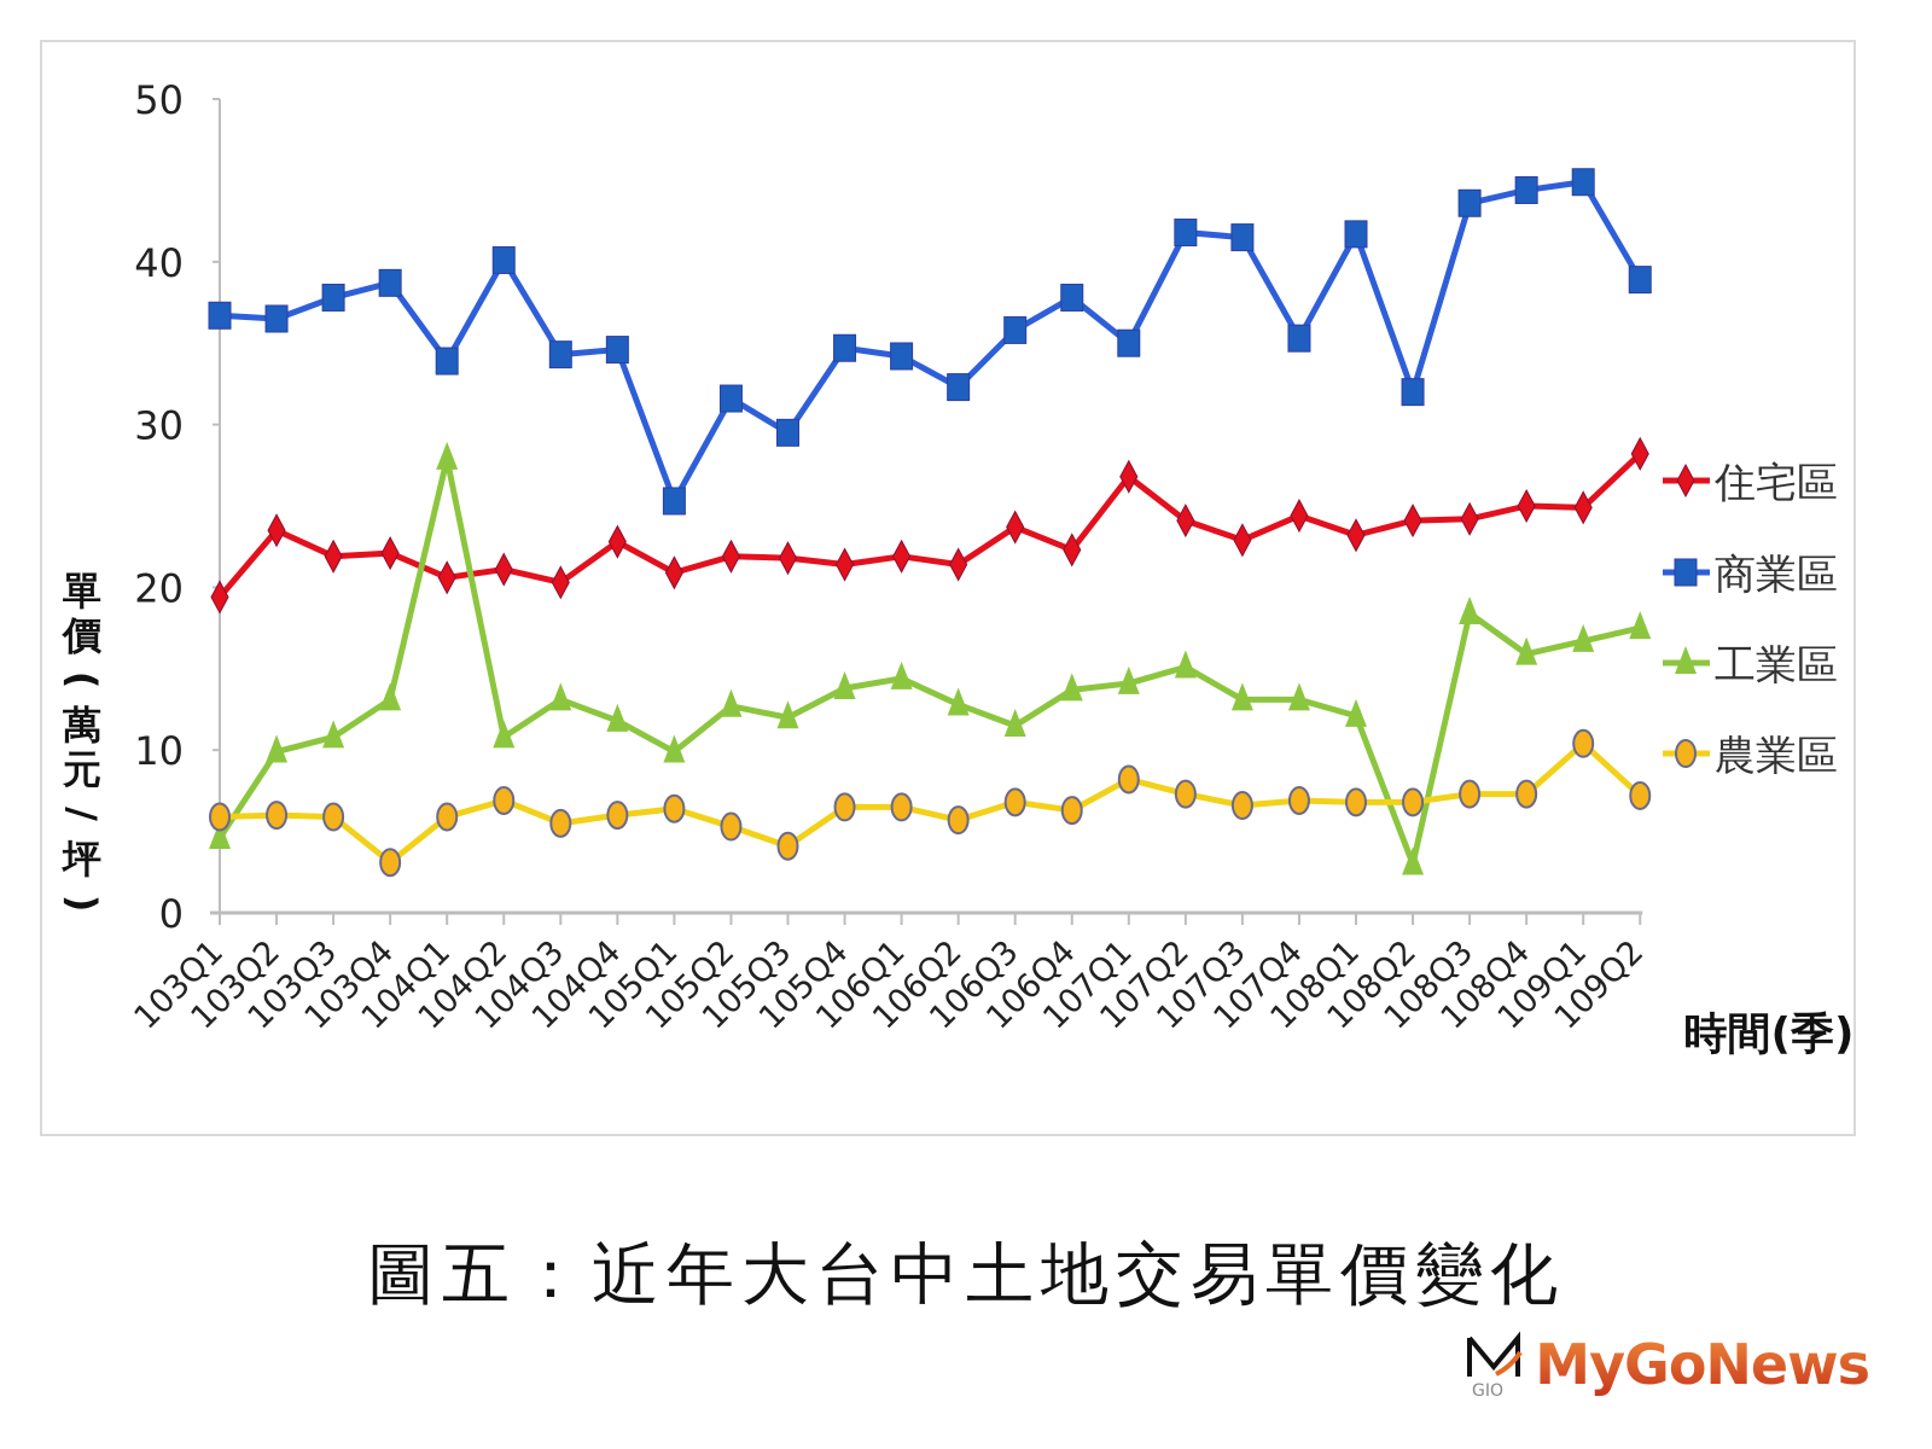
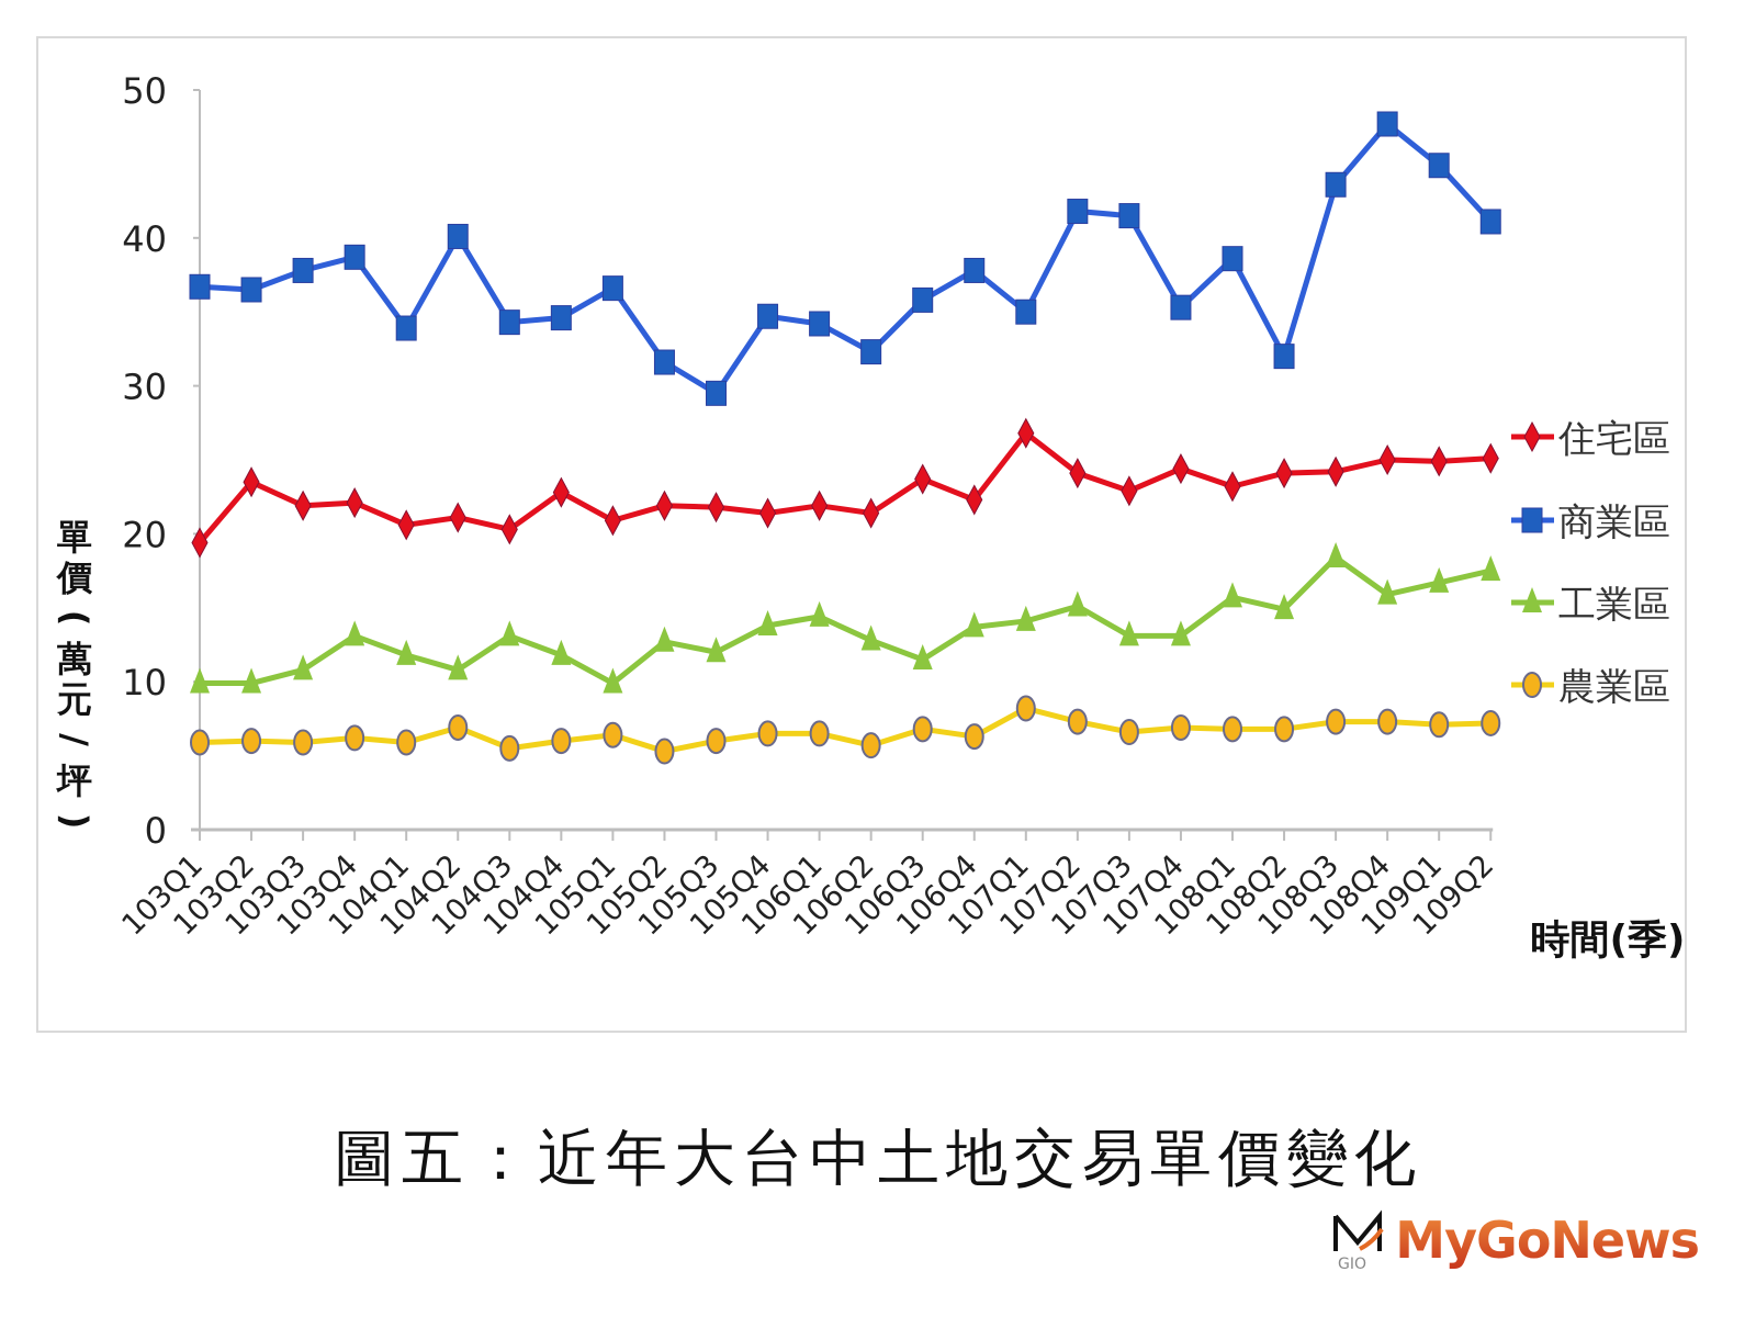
工業區/103Q1: 4.6 -> 9.9
農業區/103Q4: 3.1 -> 6.2
工業區/104Q1: 27.9 -> 11.8
商業區/105Q1: 25.3 -> 36.6
農業區/105Q3: 4.1 -> 6.0
商業區/108Q1: 41.7 -> 38.6
工業區/108Q1: 12.1 -> 15.7
工業區/108Q2: 3.0 -> 14.9
商業區/108Q4: 44.4 -> 47.7
農業區/109Q1: 10.4 -> 7.1
住宅區/109Q2: 28.2 -> 25.1
商業區/109Q2: 38.9 -> 41.1
